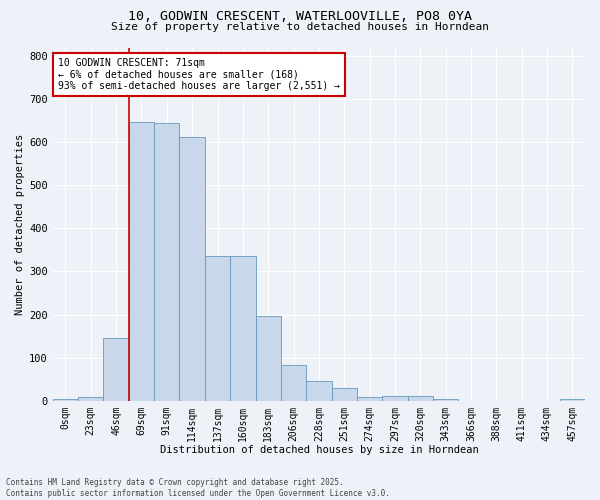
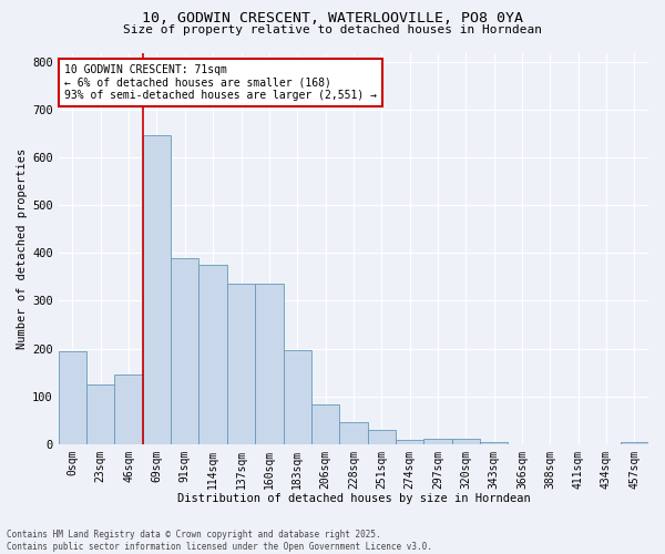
0sqm: 5 -> 195
23sqm: 8 -> 125
91sqm: 645 -> 390
114sqm: 612 -> 375
